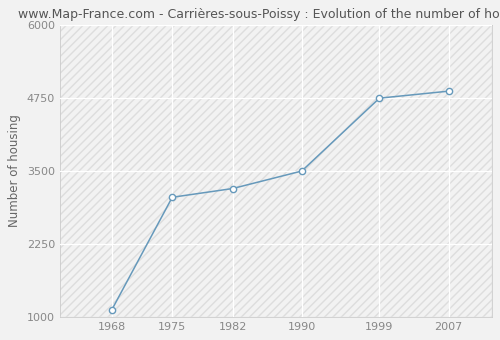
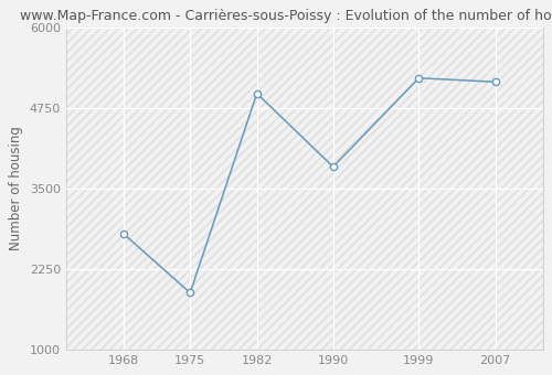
1968: 1120 -> 2800
1975: 3050 -> 1880
1982: 3200 -> 4980
1990: 3500 -> 3840
1999: 4750 -> 5220
2007: 4870 -> 5160
